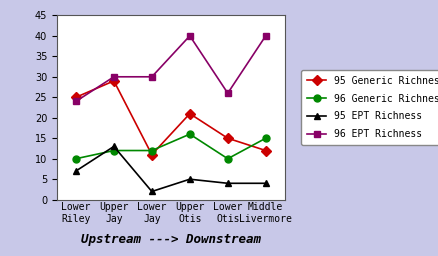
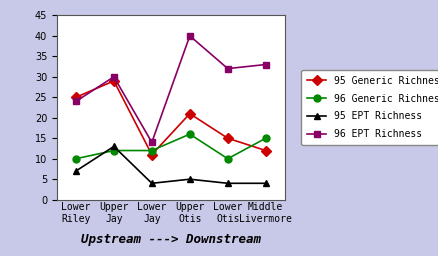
95 EPT Richness/Lower Jay: 2 -> 4
96 EPT Richness/Lower Jay: 30 -> 14
96 EPT Richness/Lower Otis: 26 -> 32
96 EPT Richness/Middle Livermore: 40 -> 33
